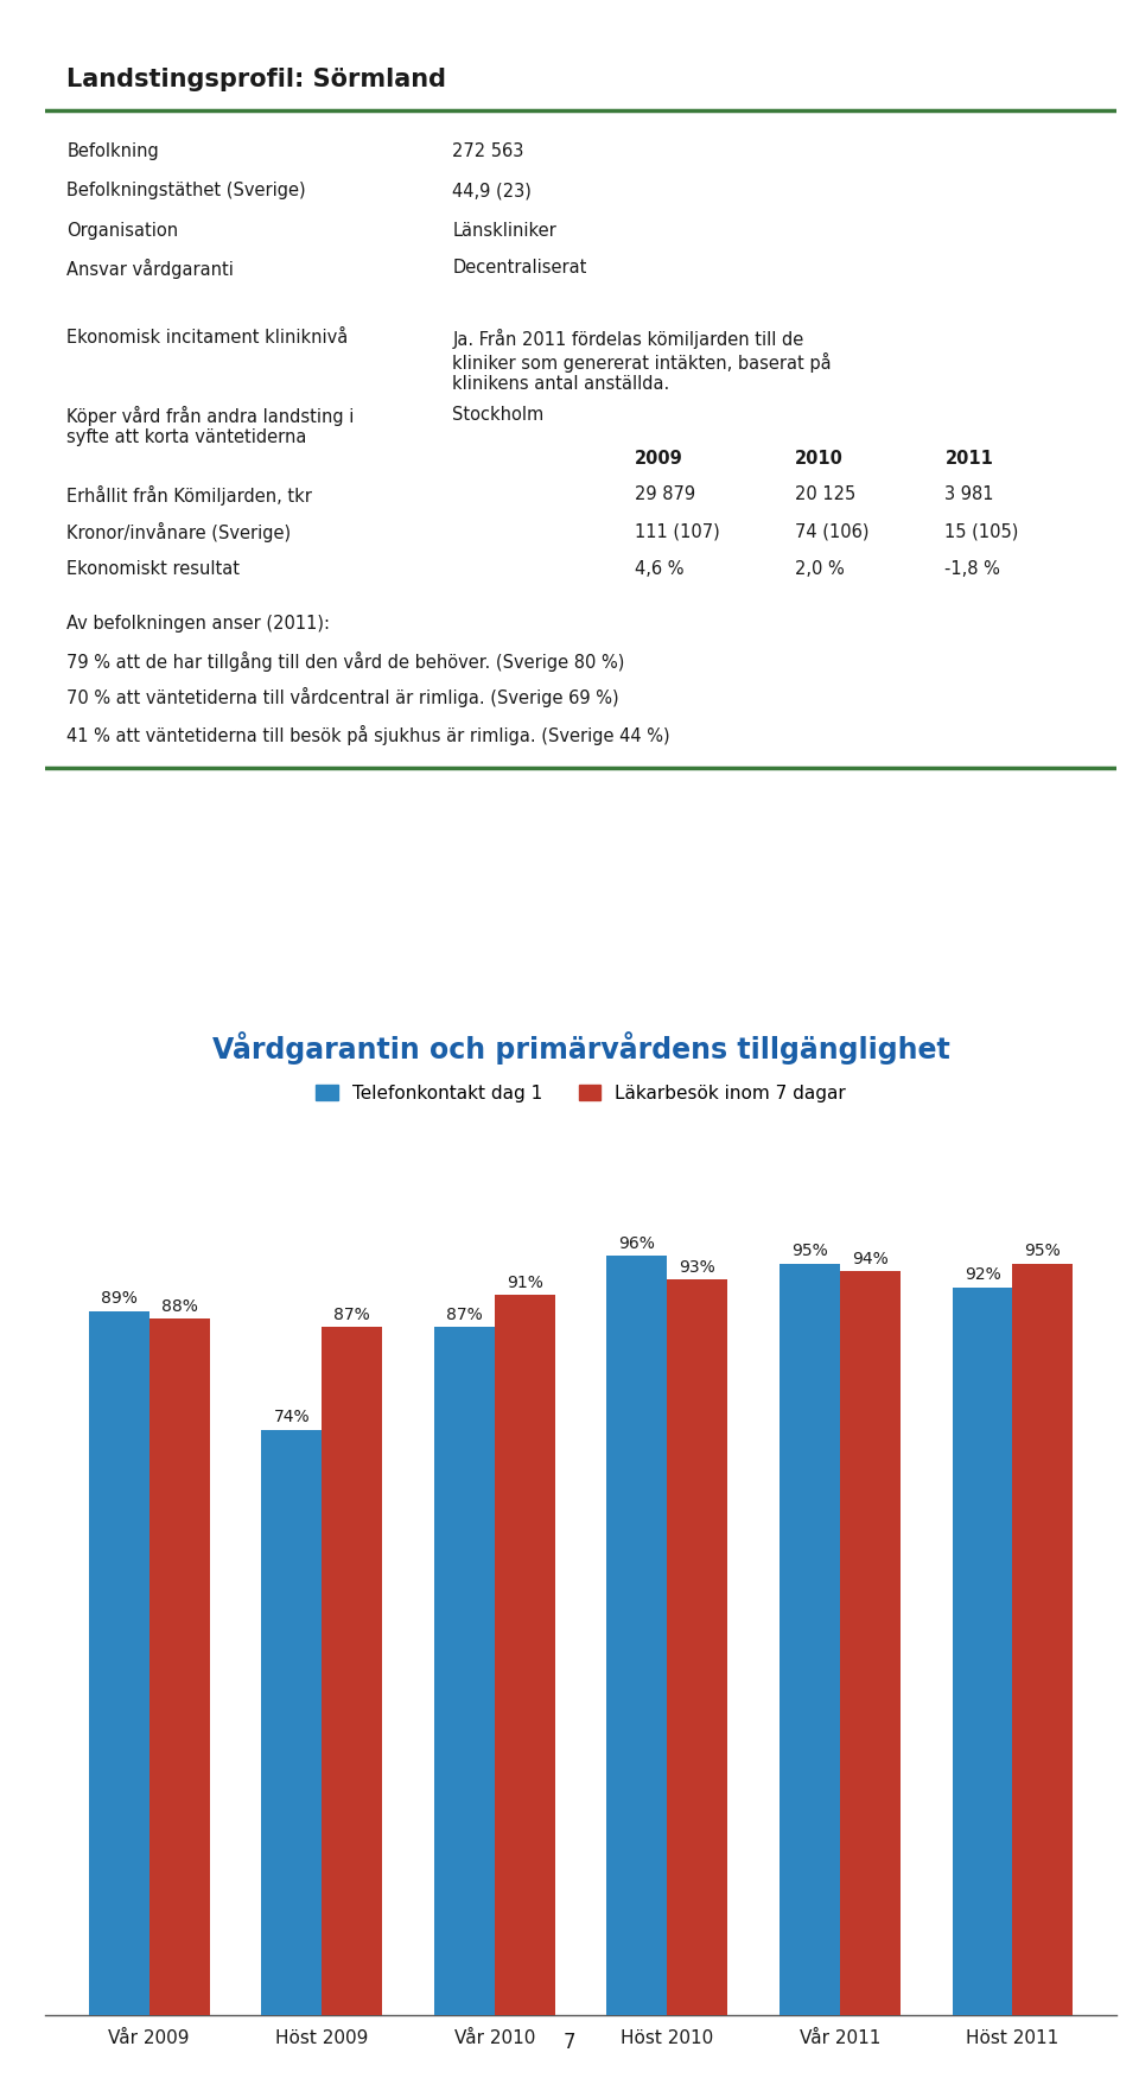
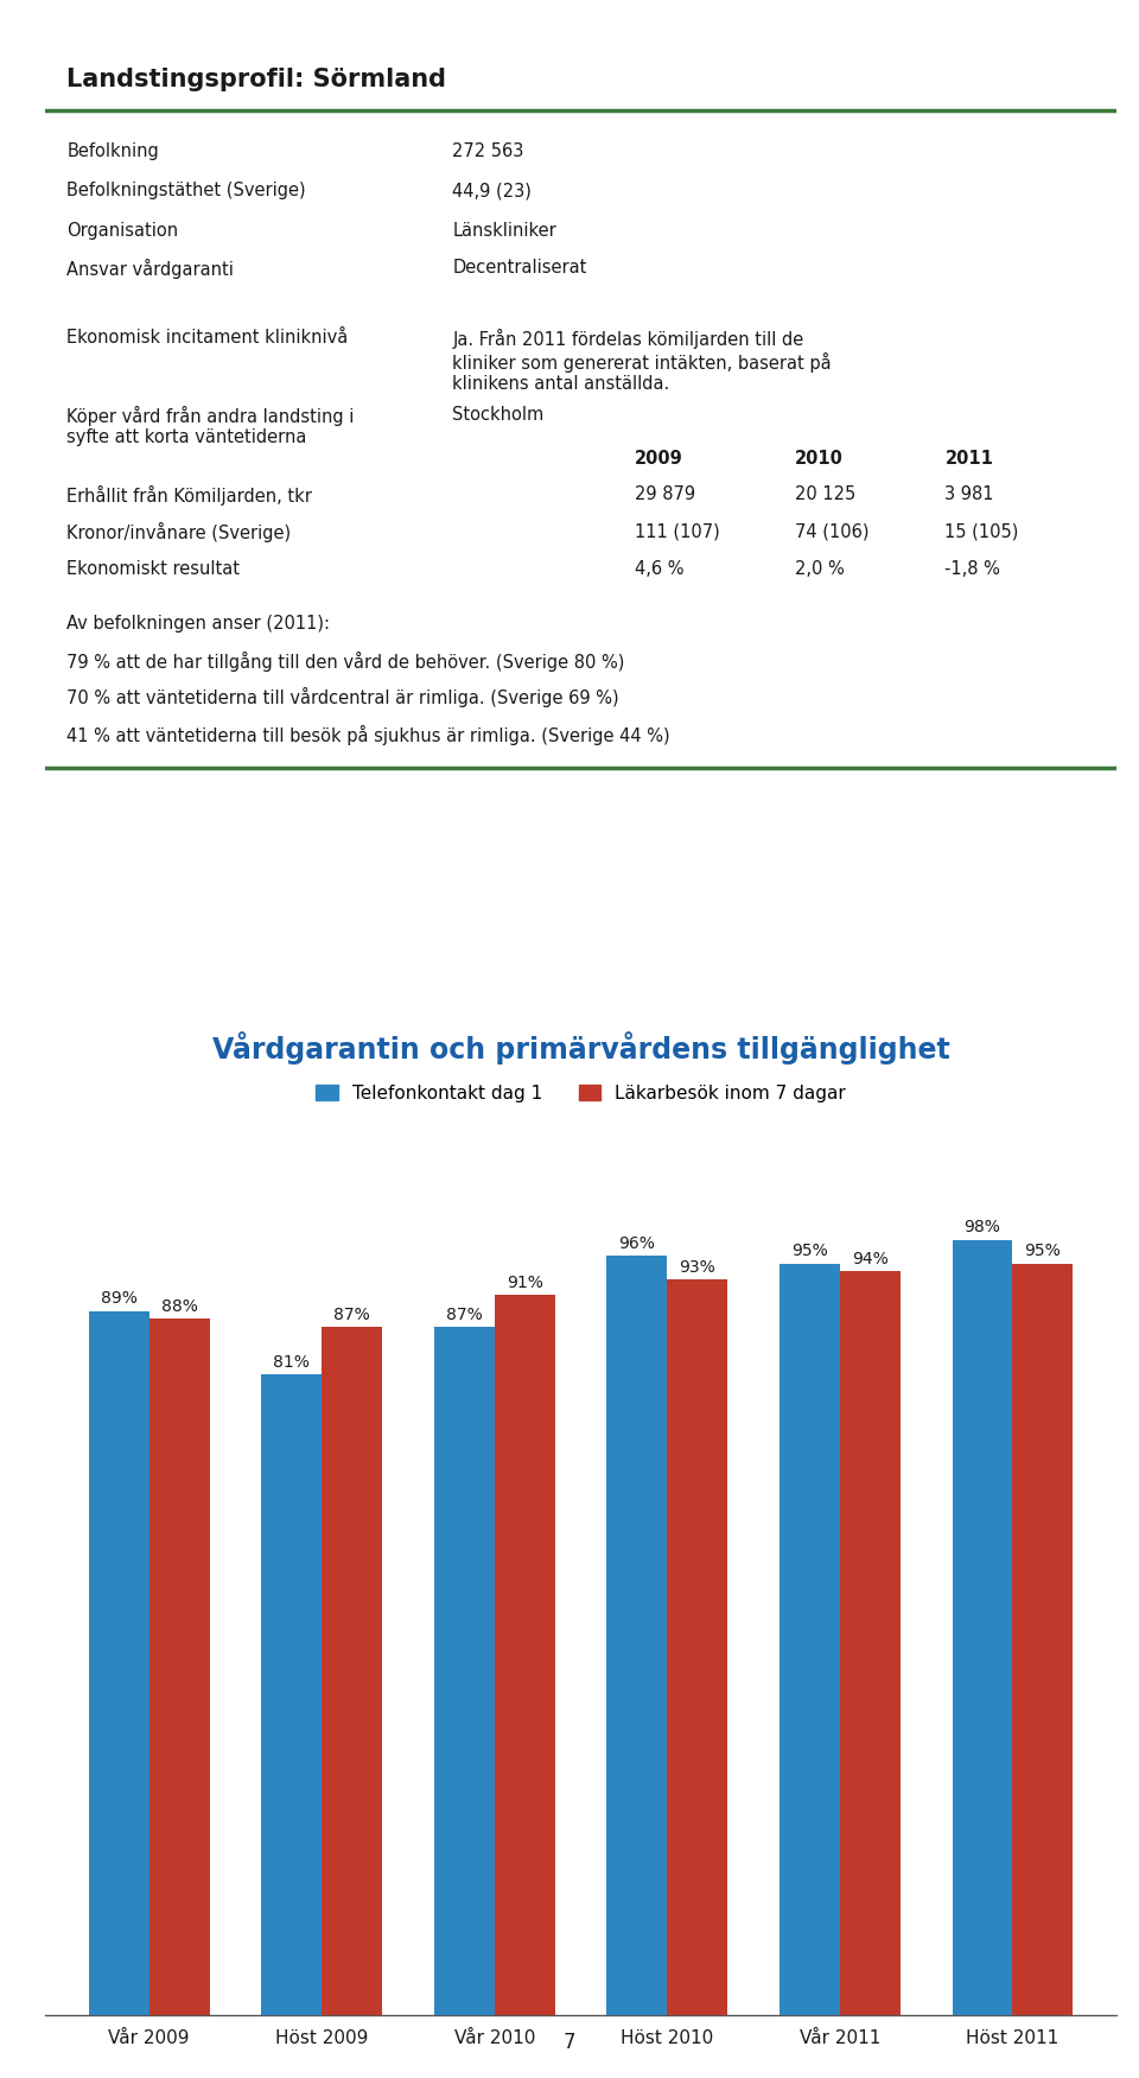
Telefonkontakt dag 1/Höst 2009: 74% -> 81%
Telefonkontakt dag 1/Höst 2011: 92% -> 98%
